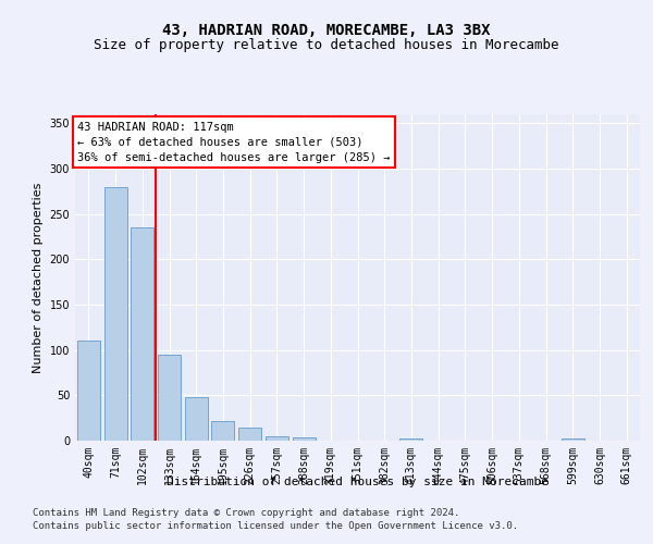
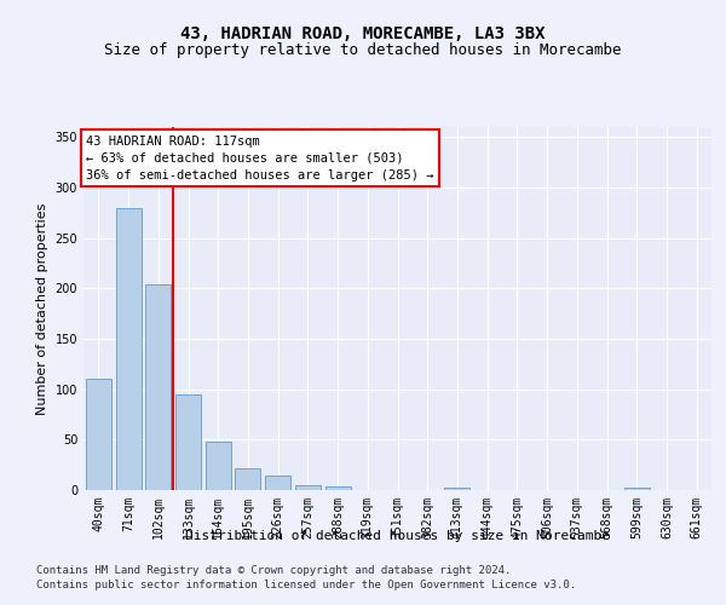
102sqm: 235 -> 204
